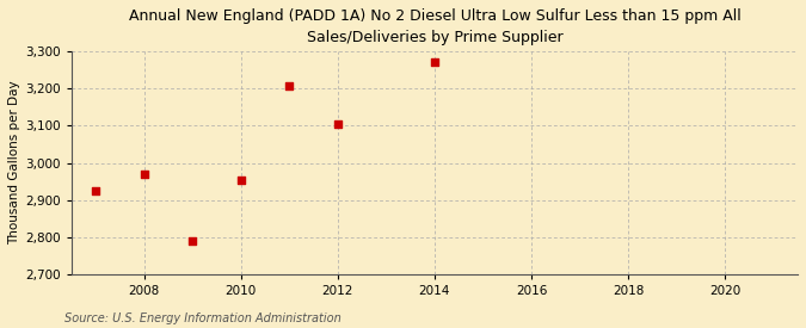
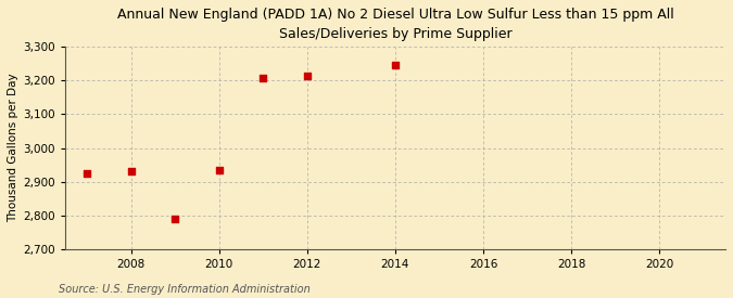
2008: 2,968 -> 2,930
2010: 2,955 -> 2,935
2012: 3,105 -> 3,215
2014: 3,272 -> 3,245
